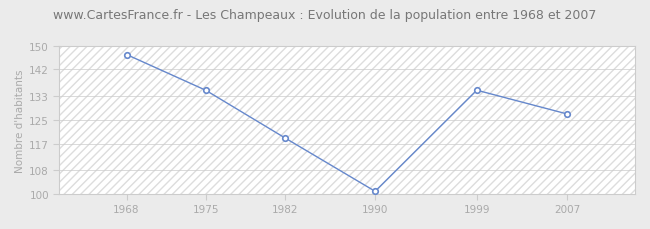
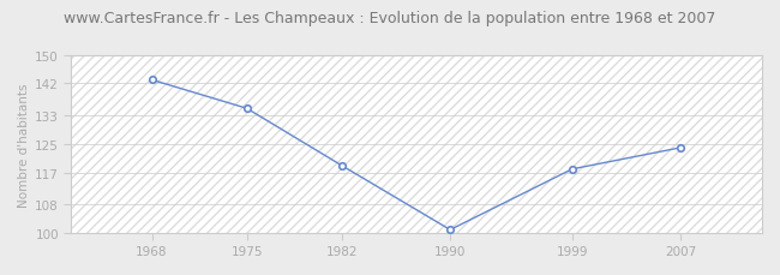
1968: 147 -> 143
1999: 135 -> 118
2007: 127 -> 124
